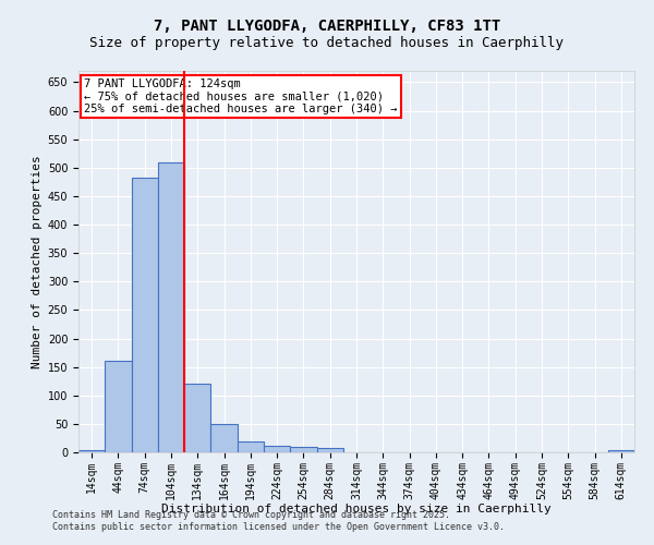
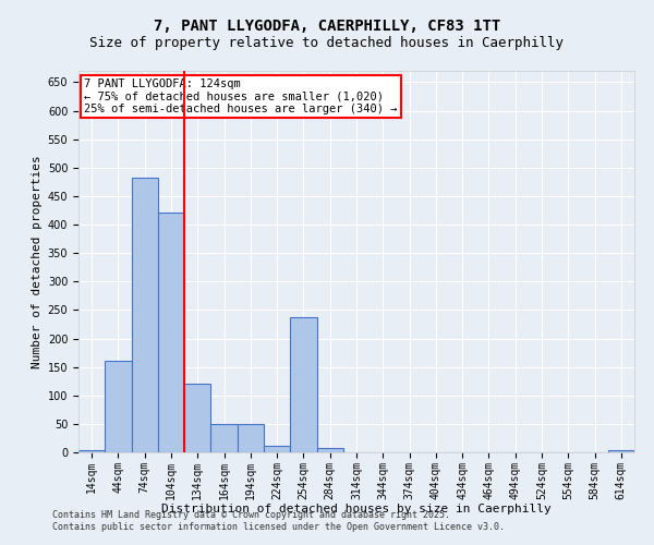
104sqm: 510 -> 422
194sqm: 20 -> 50
254sqm: 10 -> 238
